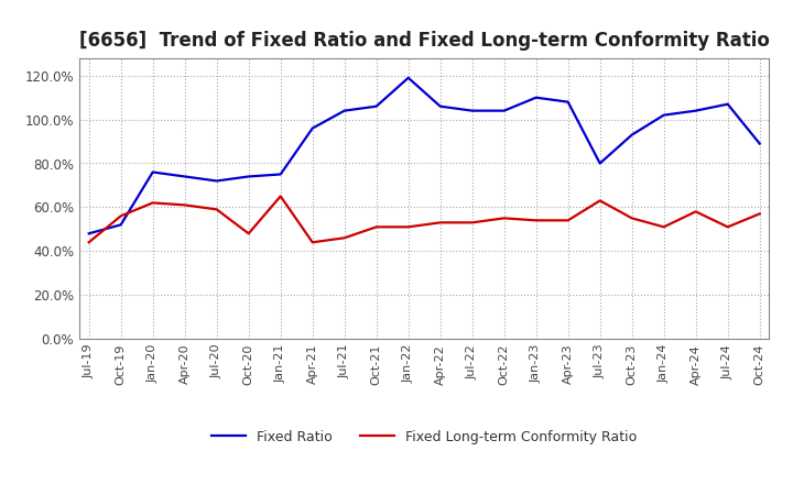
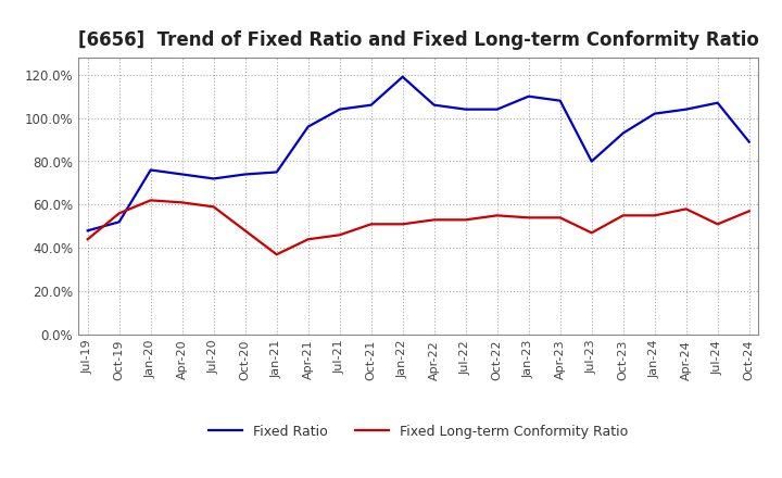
Fixed Long-term Conformity Ratio/Jan-21: 65% -> 37%
Fixed Long-term Conformity Ratio/Jul-23: 63% -> 47%
Fixed Long-term Conformity Ratio/Jan-24: 51% -> 55%
